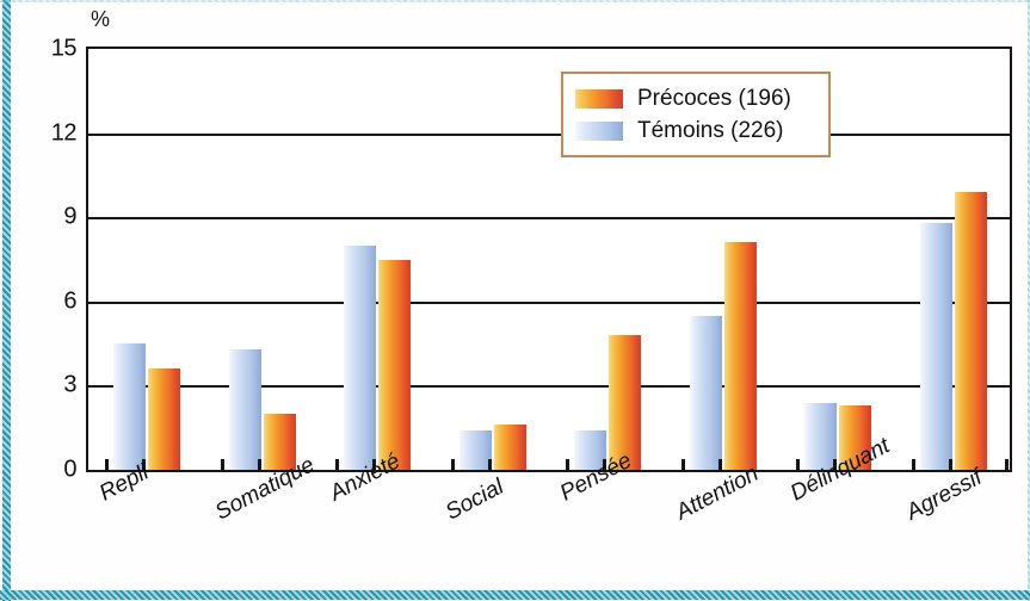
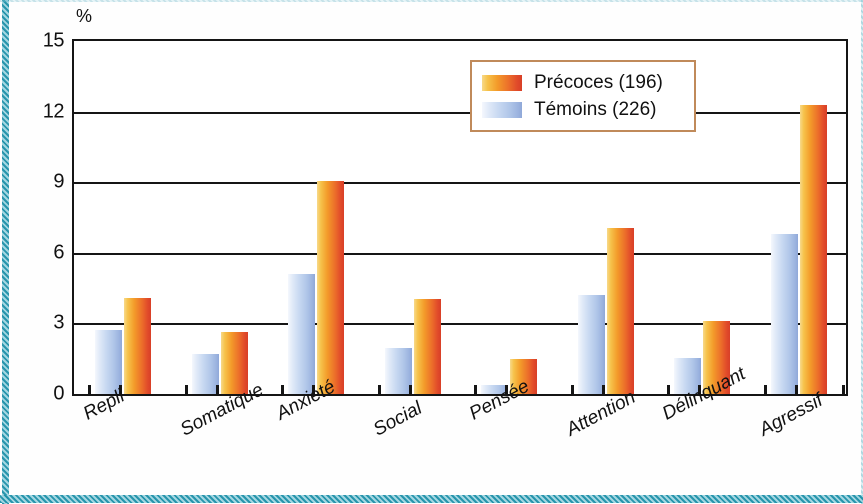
Témoins (226)/Repli: 4.5 -> 2.7
Précoces (196)/Repli: 3.6 -> 4.1
Témoins (226)/Somatique: 4.3 -> 1.7
Précoces (196)/Somatique: 2.0 -> 2.6
Témoins (226)/Anxiété: 8.0 -> 5.1
Précoces (196)/Anxiété: 7.5 -> 9.1
Témoins (226)/Social: 1.4 -> 1.9
Précoces (196)/Social: 1.6 -> 4.0
Témoins (226)/Pensée: 1.4 -> 0.4
Précoces (196)/Pensée: 4.8 -> 1.5
Témoins (226)/Attention: 5.5 -> 4.2
Précoces (196)/Attention: 8.1 -> 7.0
Témoins (226)/Délinquant: 2.4 -> 1.6
Précoces (196)/Délinquant: 2.3 -> 3.1
Témoins (226)/Agressif: 8.8 -> 6.8
Précoces (196)/Agressif: 9.9 -> 12.3
